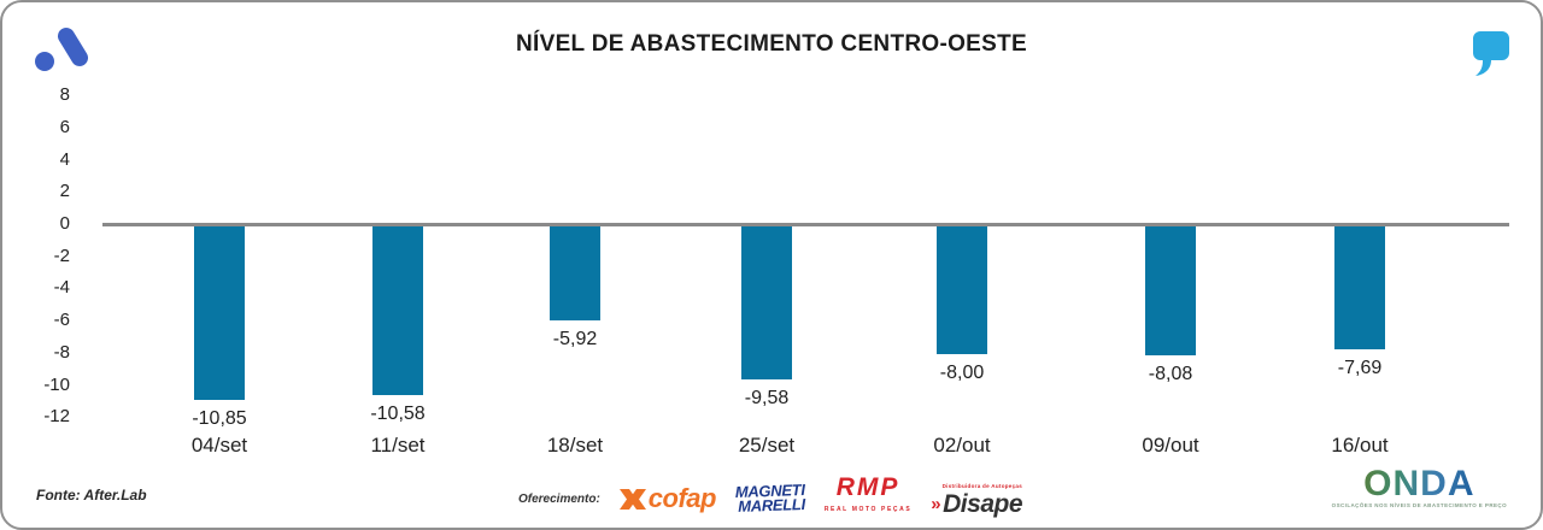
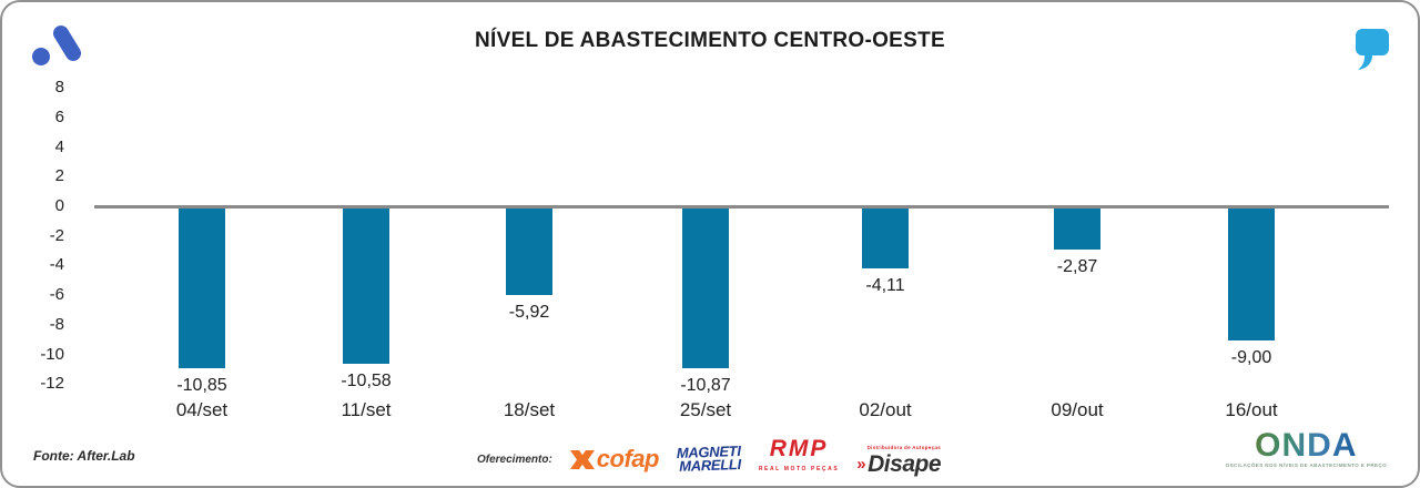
25/set: -9,58 -> -10,87
02/out: -8,00 -> -4,11
09/out: -8,08 -> -2,87
16/out: -7,69 -> -9,00
